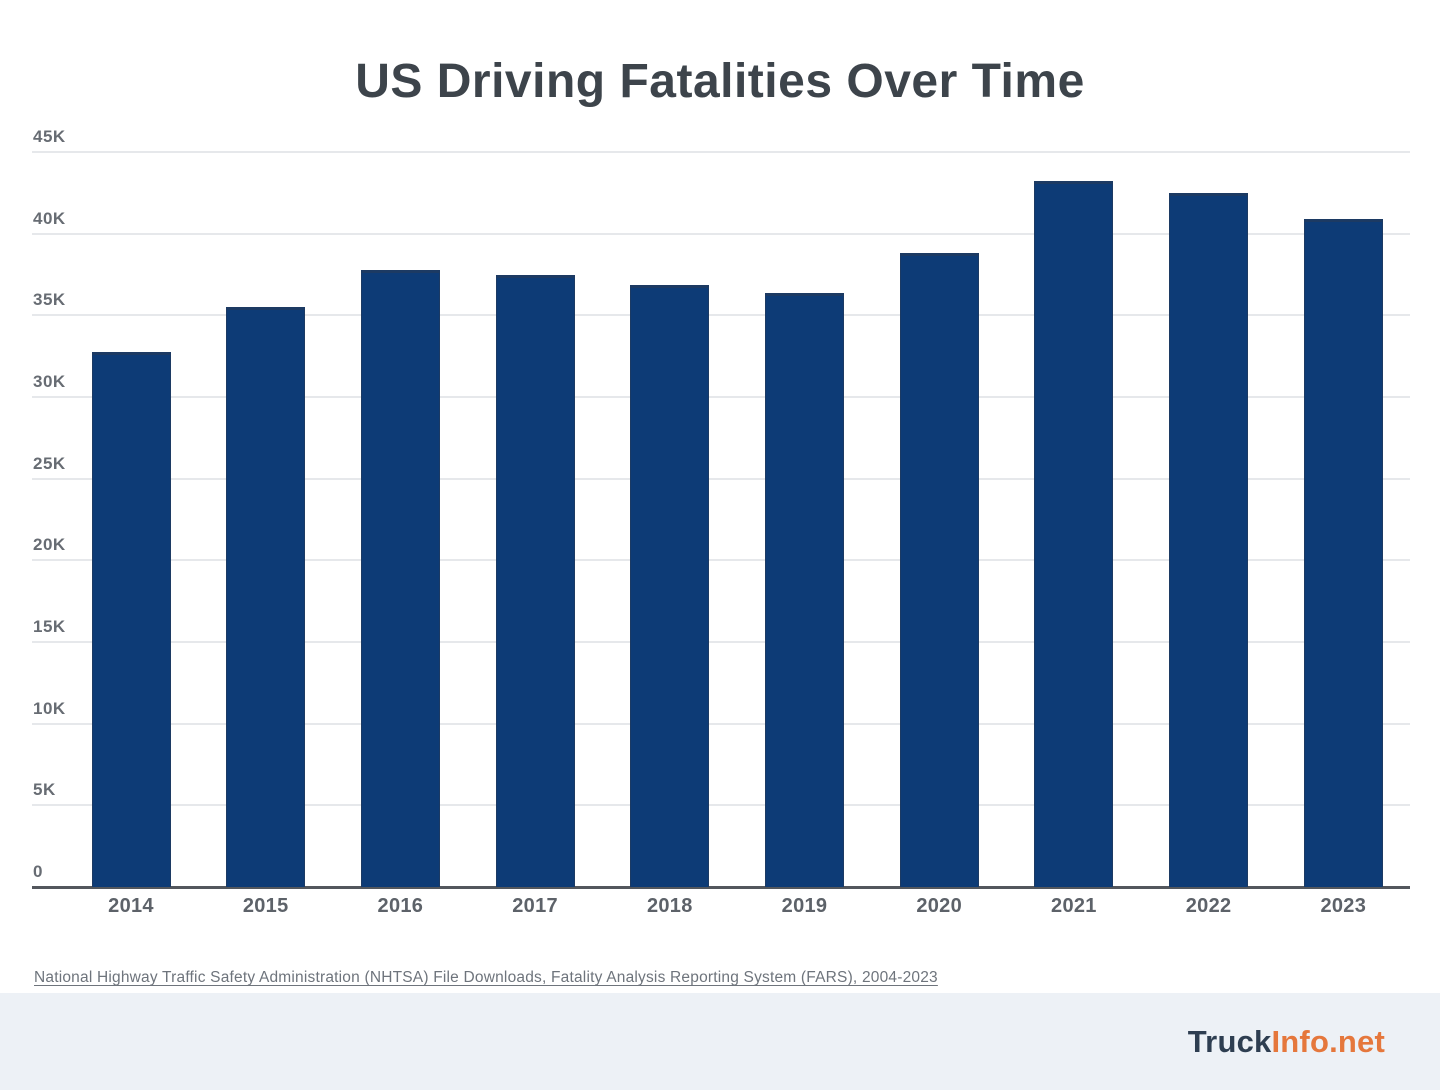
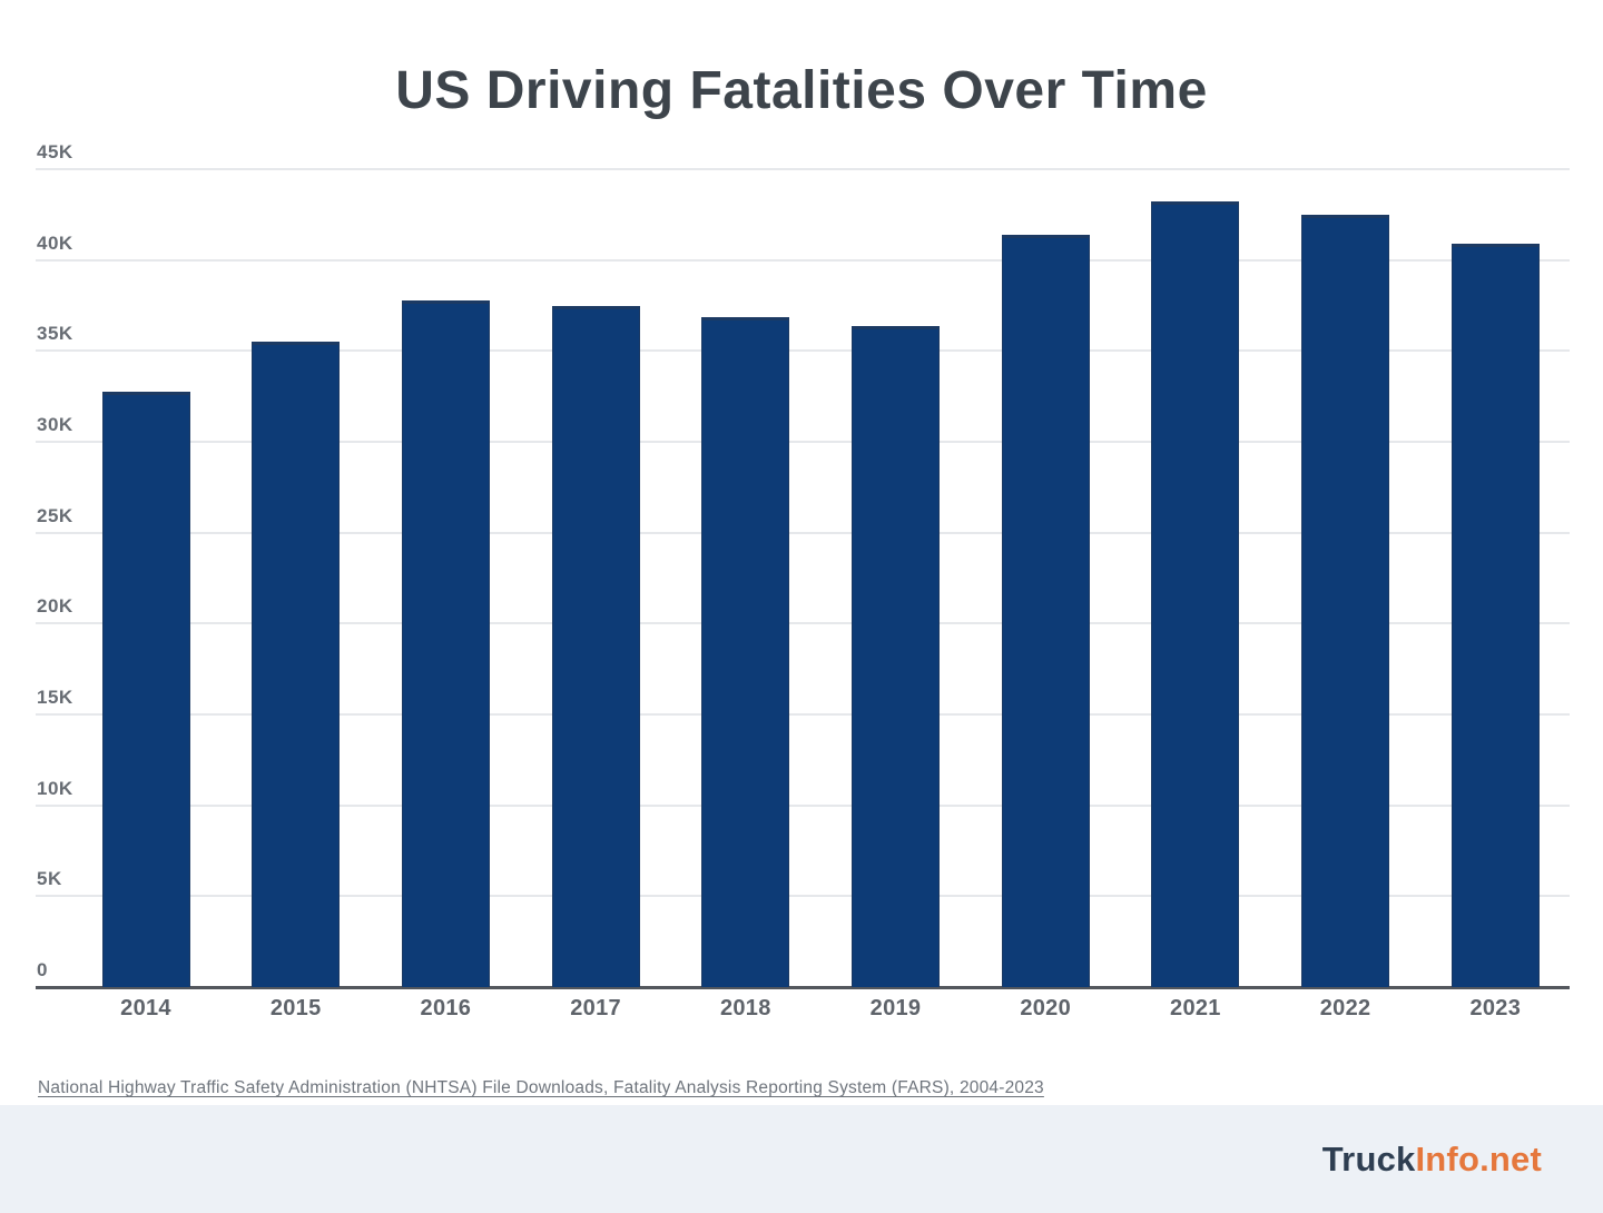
2020: 38.8K -> 41.4K
